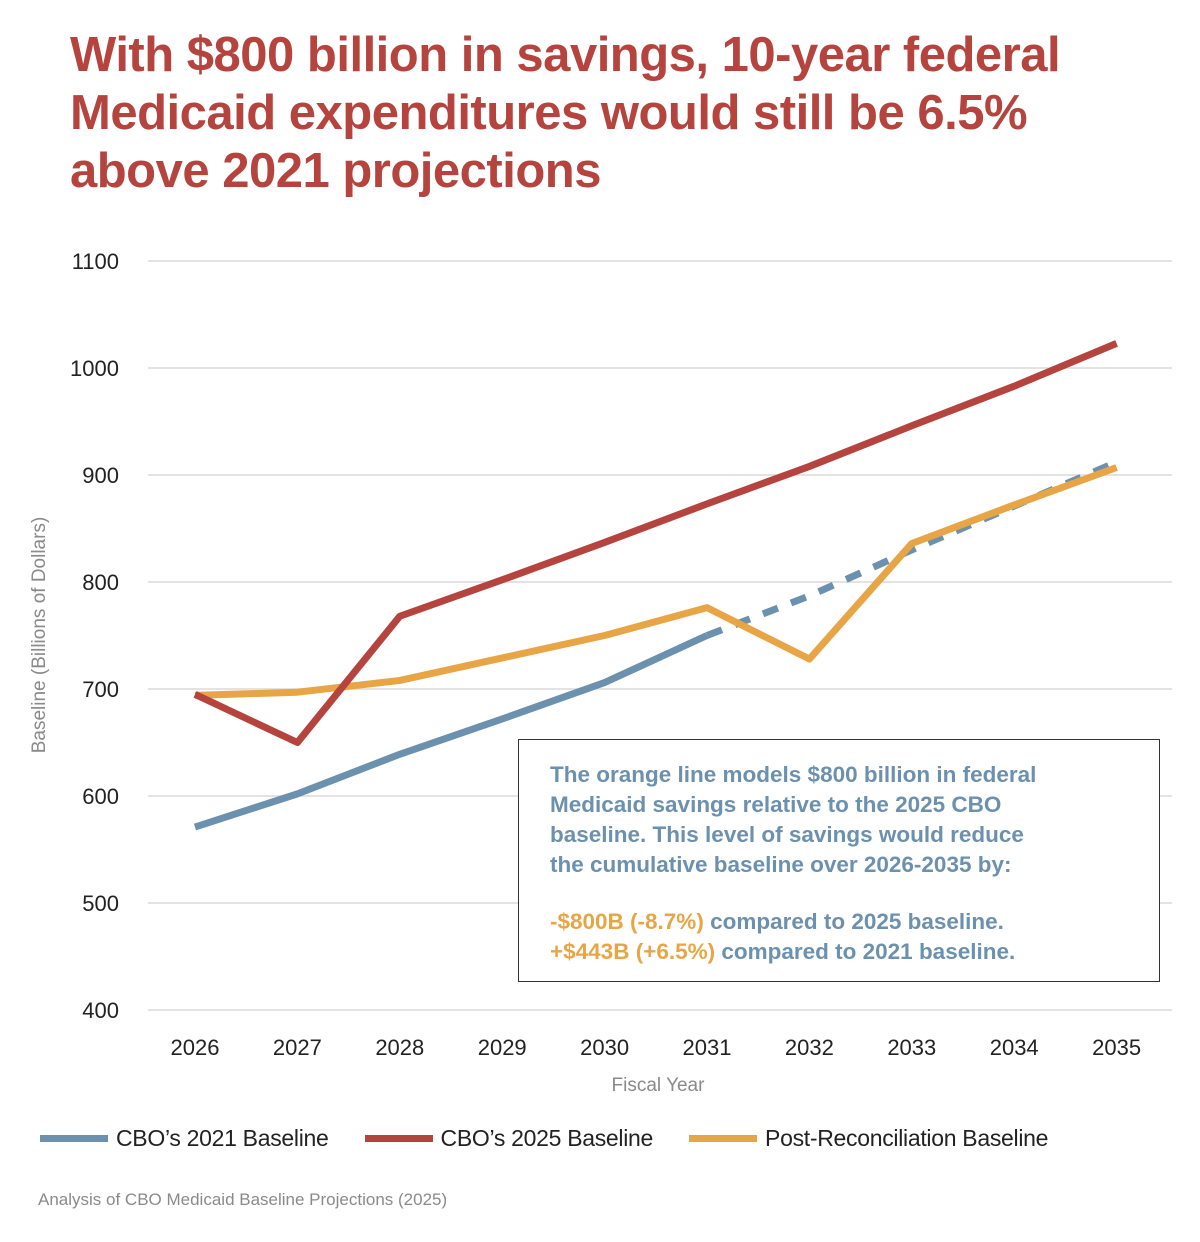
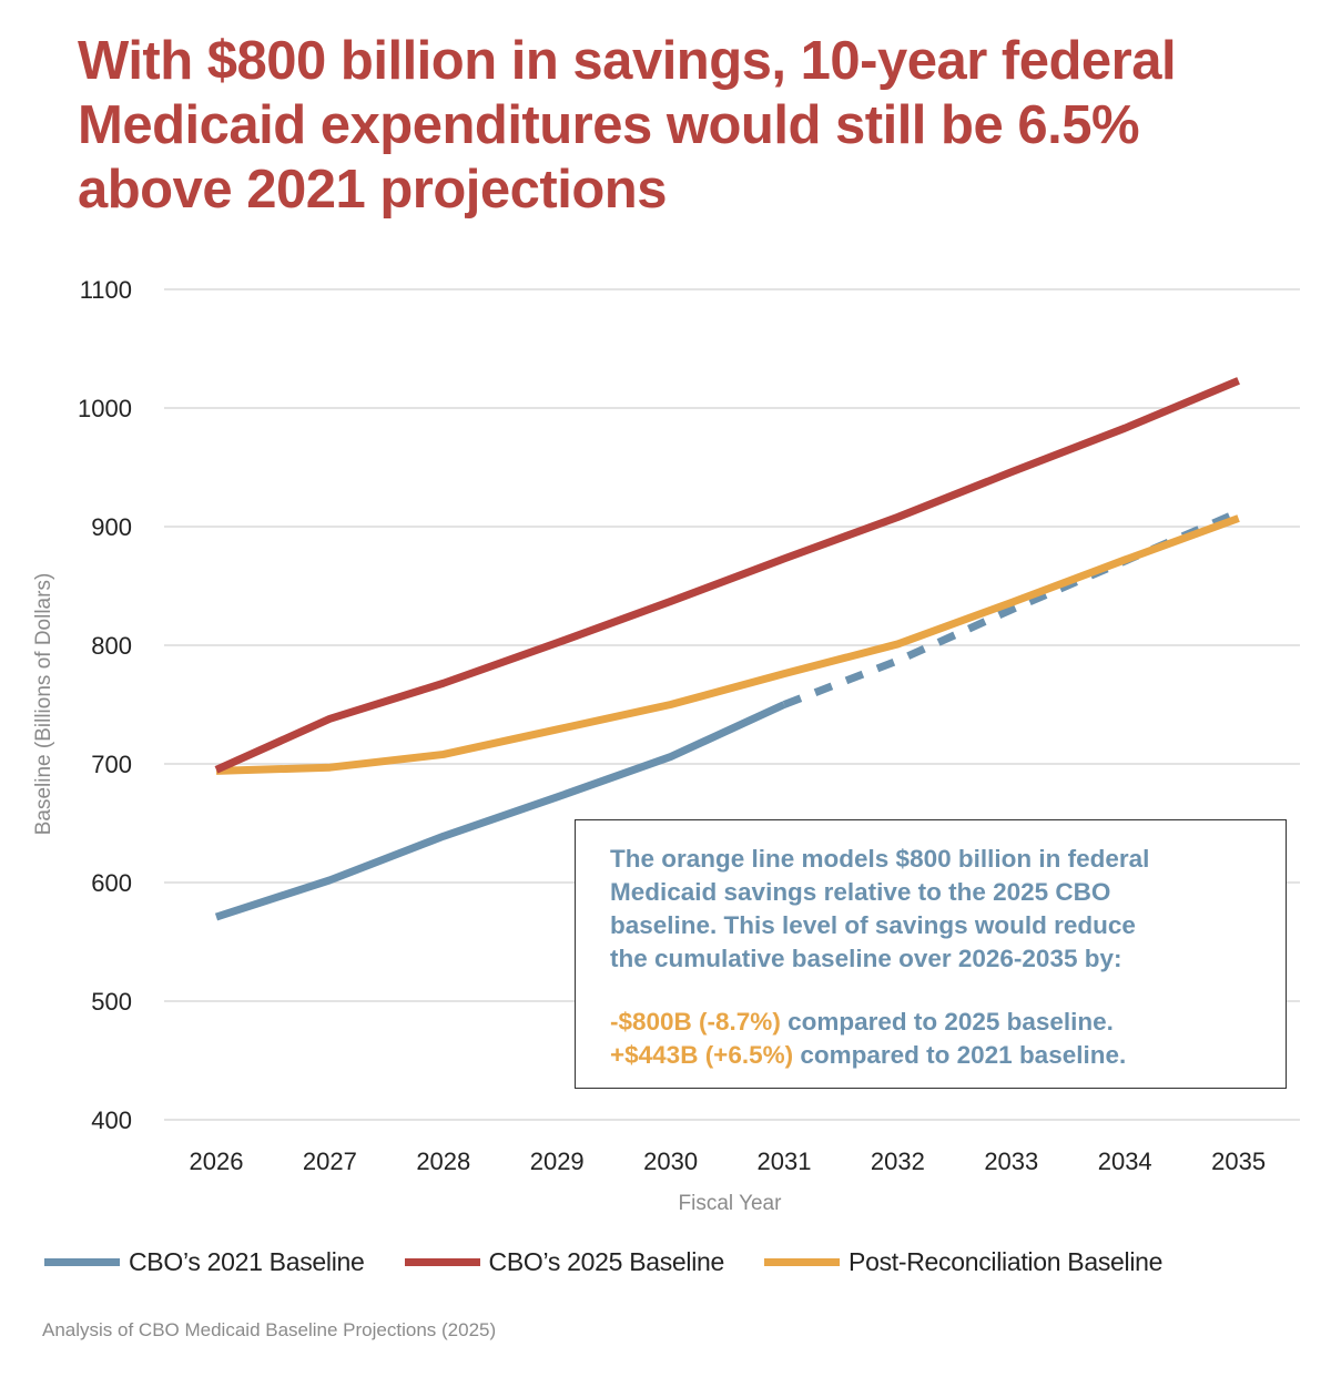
CBO’s 2025 Baseline/2027: 650 -> 738
Post-Reconciliation Baseline/2032: 728 -> 801
